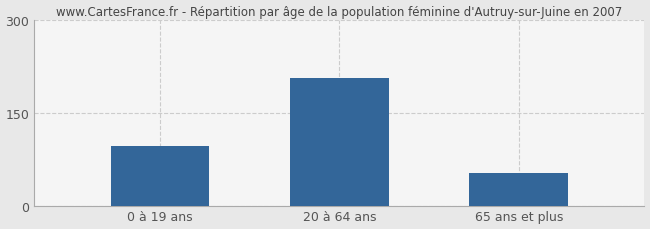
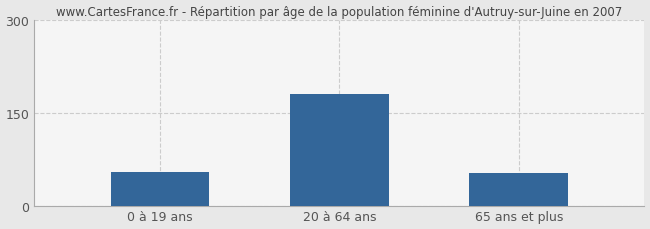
0 à 19 ans: 96 -> 55
20 à 64 ans: 206 -> 181
